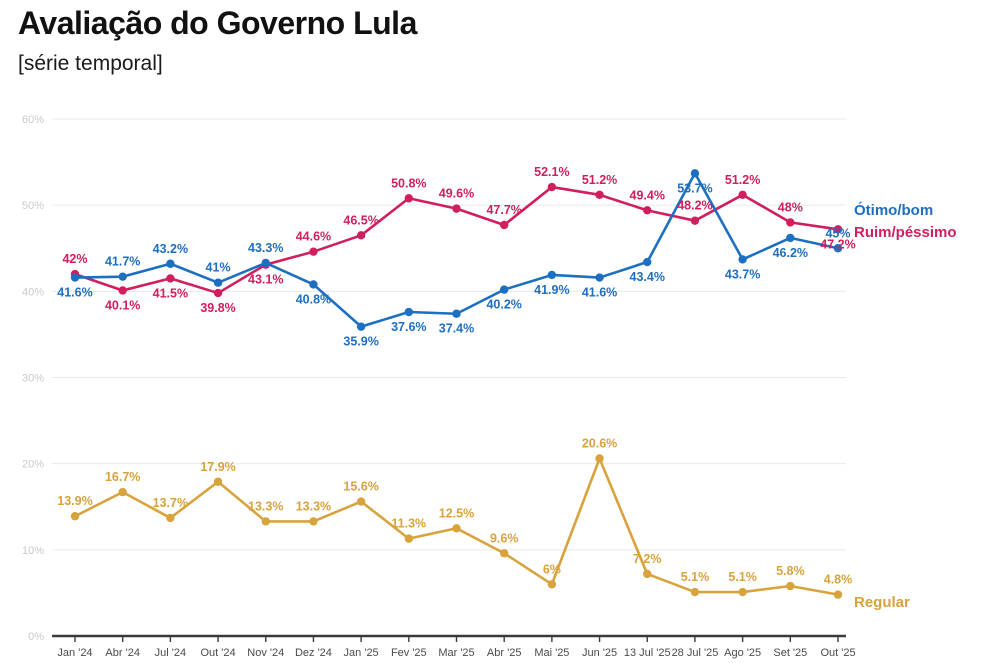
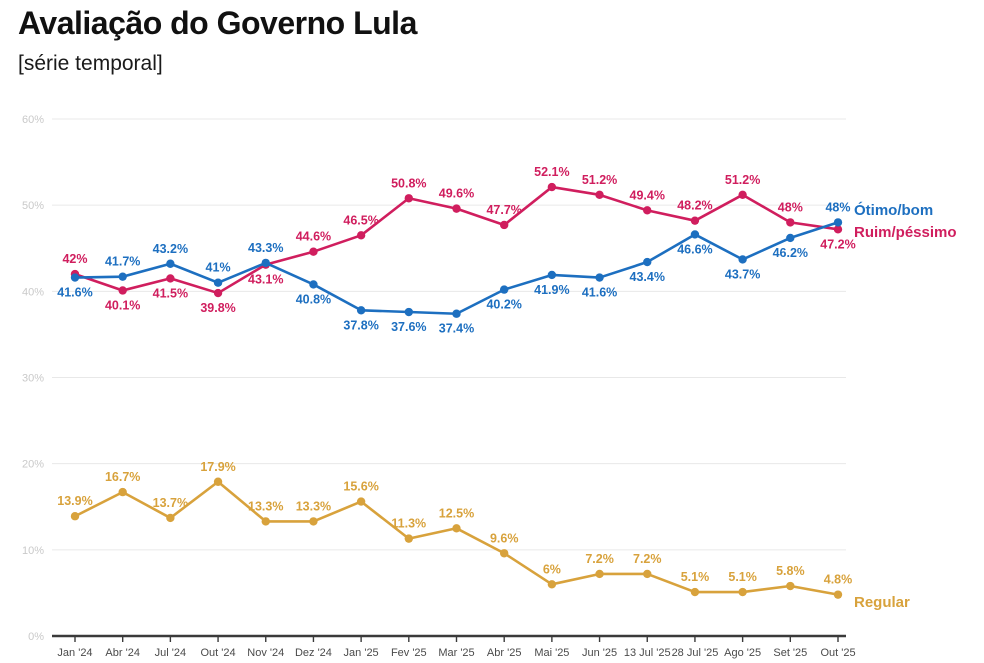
Ótimo/bom/Jan '25: 35.9% -> 37.8%
Regular/Jun '25: 20.6% -> 7.2%
Ótimo/bom/28 Jul '25: 53.7% -> 46.6%
Ótimo/bom/Out '25: 45% -> 48%
